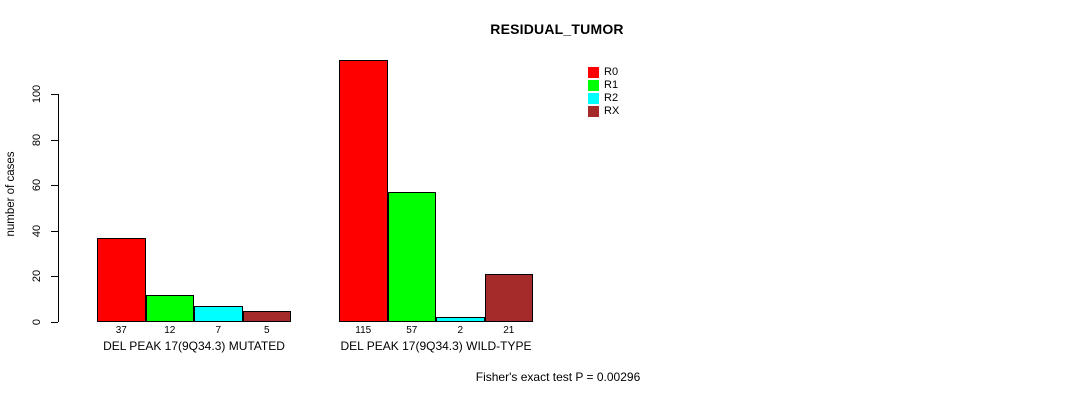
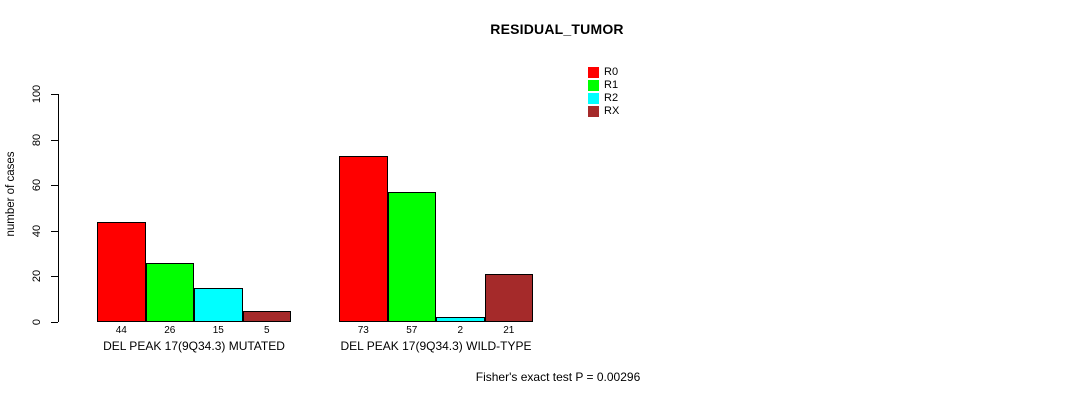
R0/DEL PEAK 17(9Q34.3) MUTATED: 37 -> 44
R1/DEL PEAK 17(9Q34.3) MUTATED: 12 -> 26
R2/DEL PEAK 17(9Q34.3) MUTATED: 7 -> 15
R0/DEL PEAK 17(9Q34.3) WILD-TYPE: 115 -> 73
